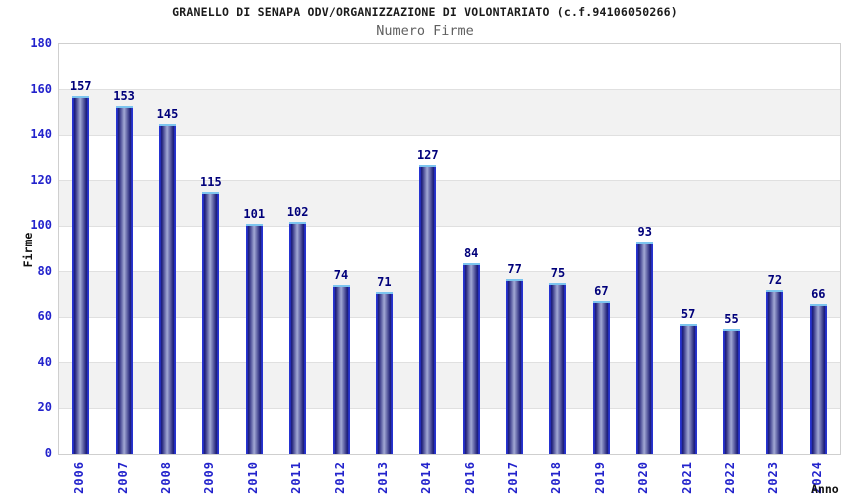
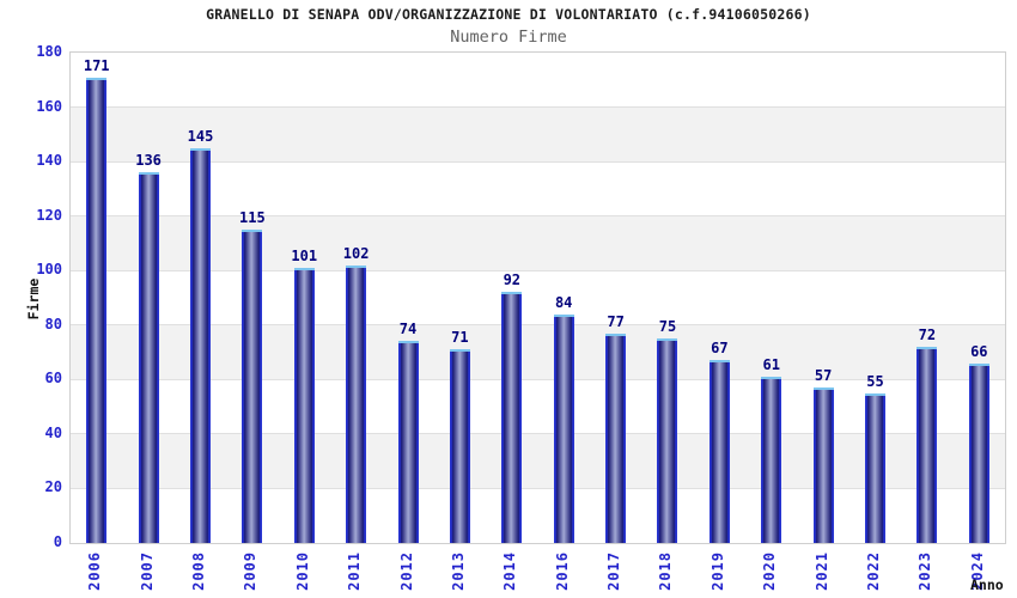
2006: 157 -> 171
2007: 153 -> 136
2014: 127 -> 92
2020: 93 -> 61
